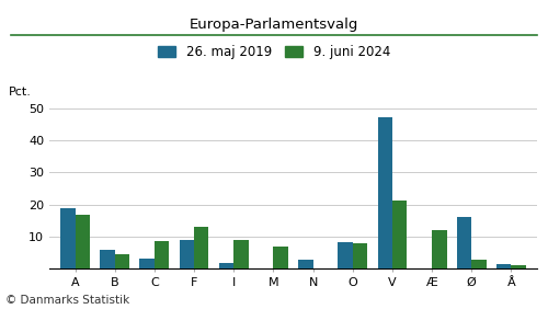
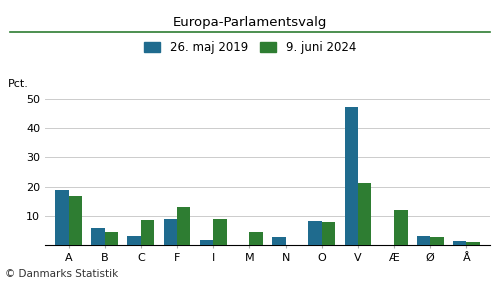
9. juni 2024/M: 7.0 -> 4.7
26. maj 2019/Ø: 16.0 -> 3.2
